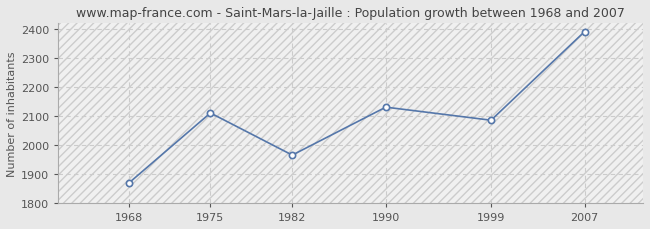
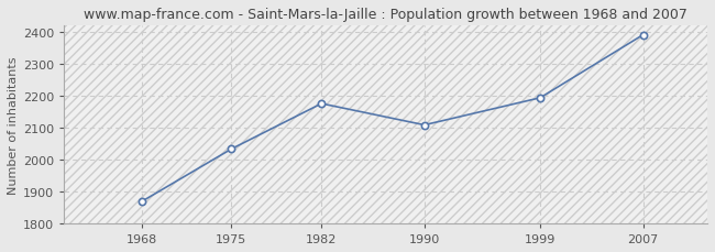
1975: 2110 -> 2033
1982: 1965 -> 2175
1990: 2130 -> 2108
1999: 2085 -> 2193
